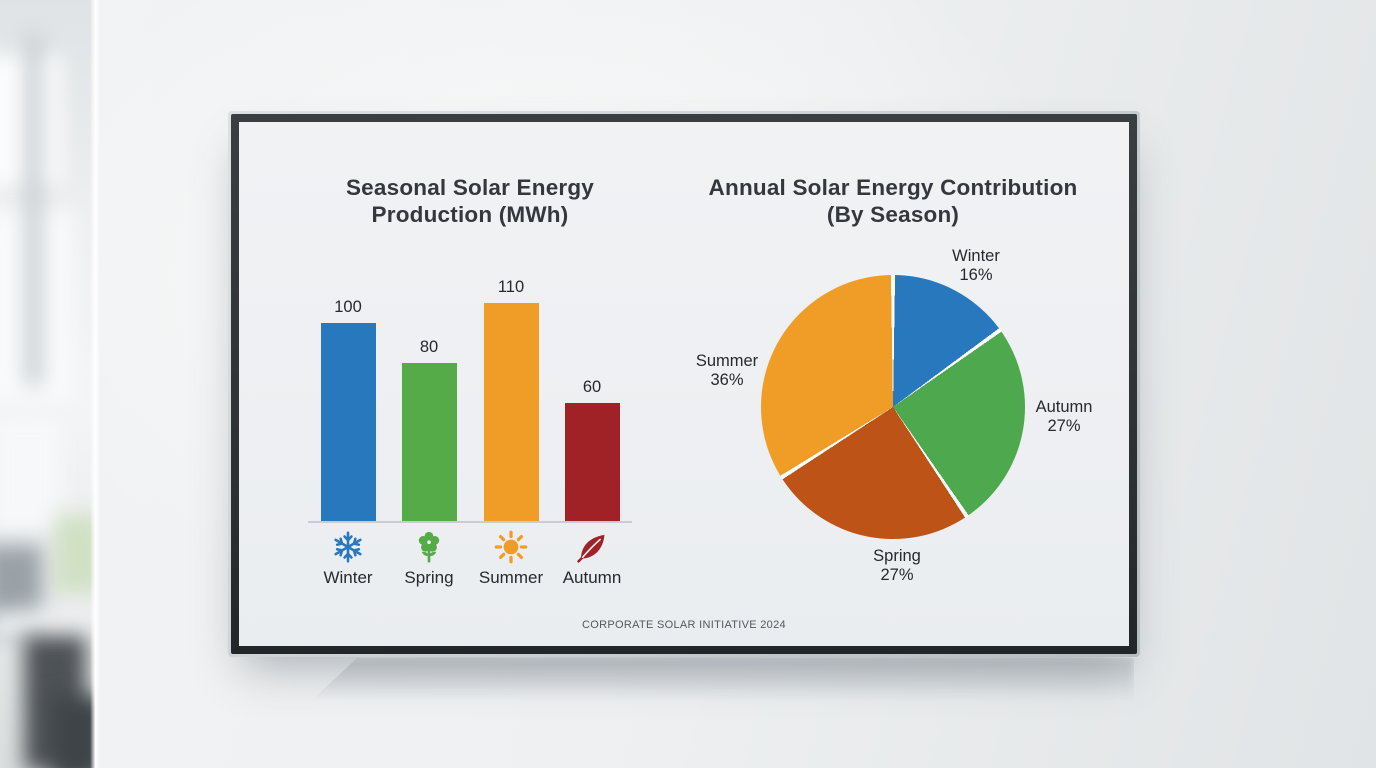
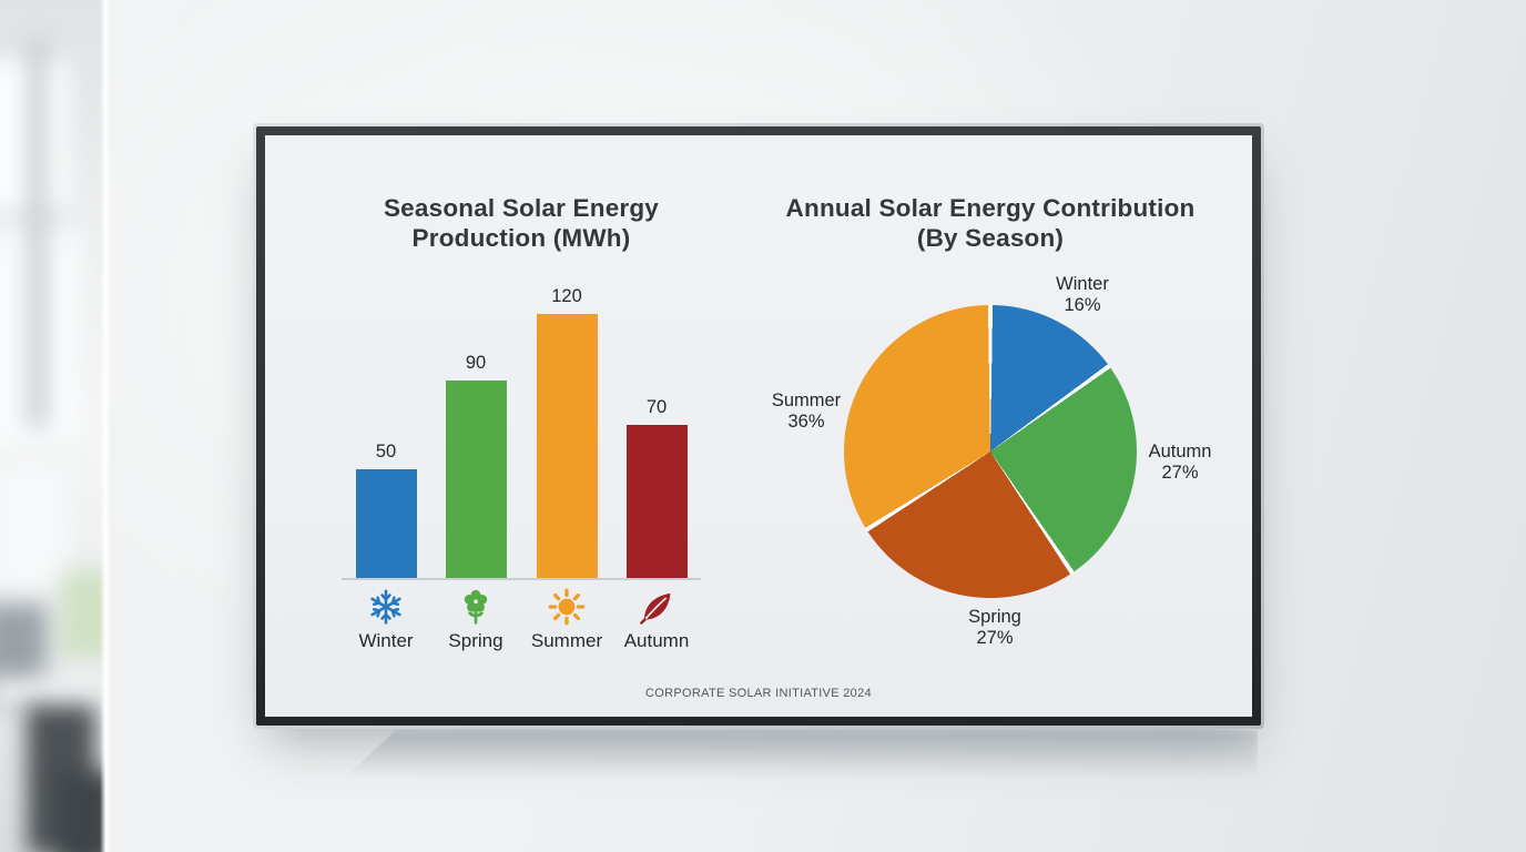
Seasonal Solar Energy Production (MWh)/Winter: 100 -> 50
Seasonal Solar Energy Production (MWh)/Spring: 80 -> 90
Seasonal Solar Energy Production (MWh)/Summer: 110 -> 120
Seasonal Solar Energy Production (MWh)/Autumn: 60 -> 70
